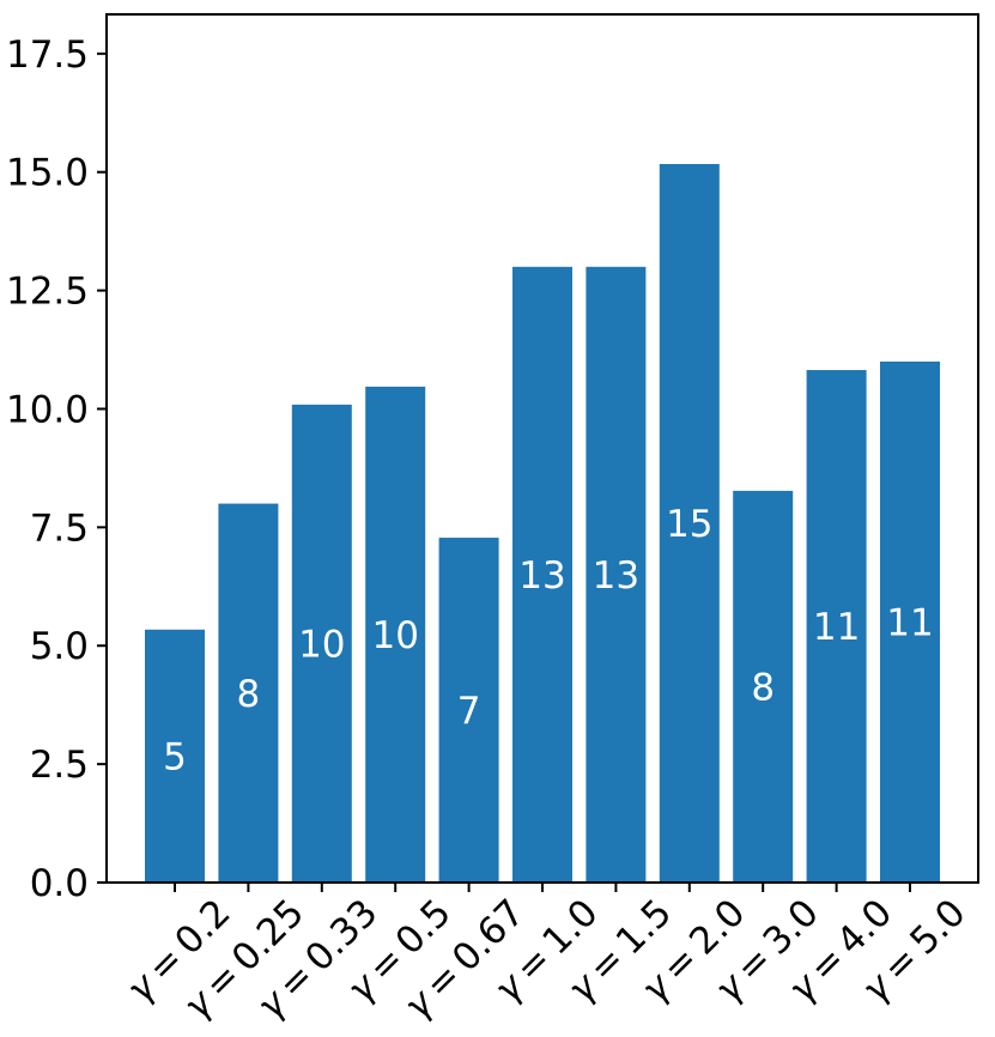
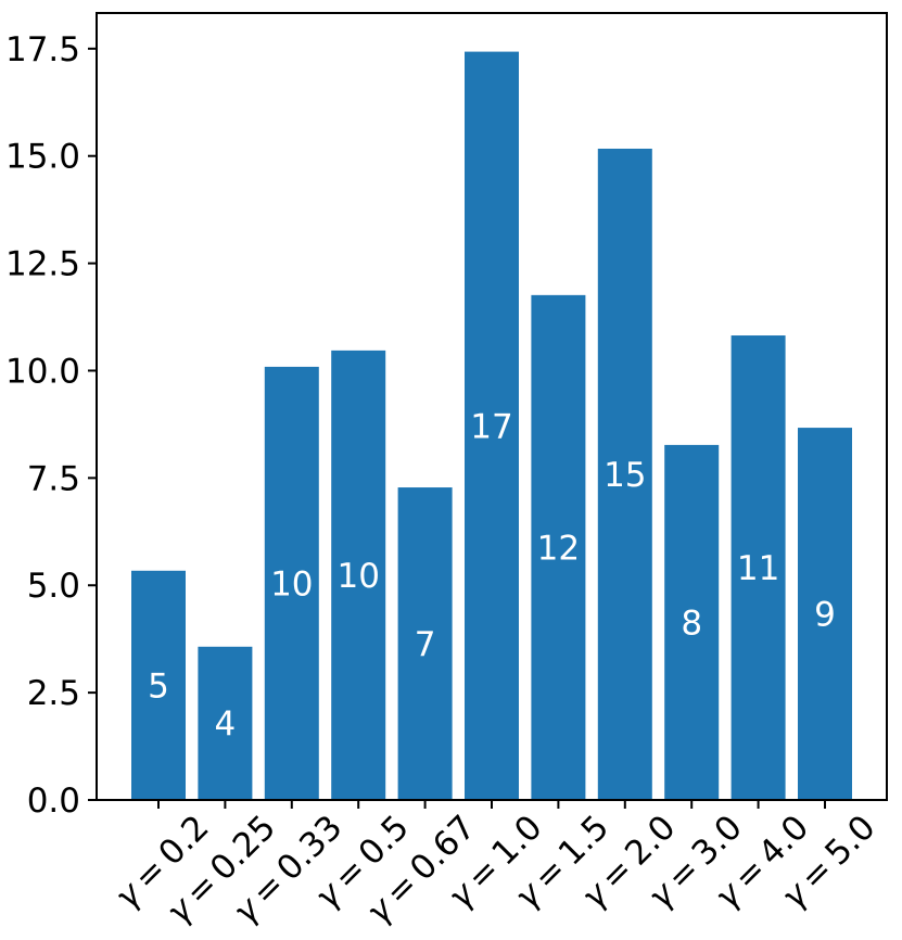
γ = 0.25: 8 -> 4
γ = 1.0: 13 -> 17
γ = 1.5: 13 -> 12
γ = 5.0: 11 -> 9
